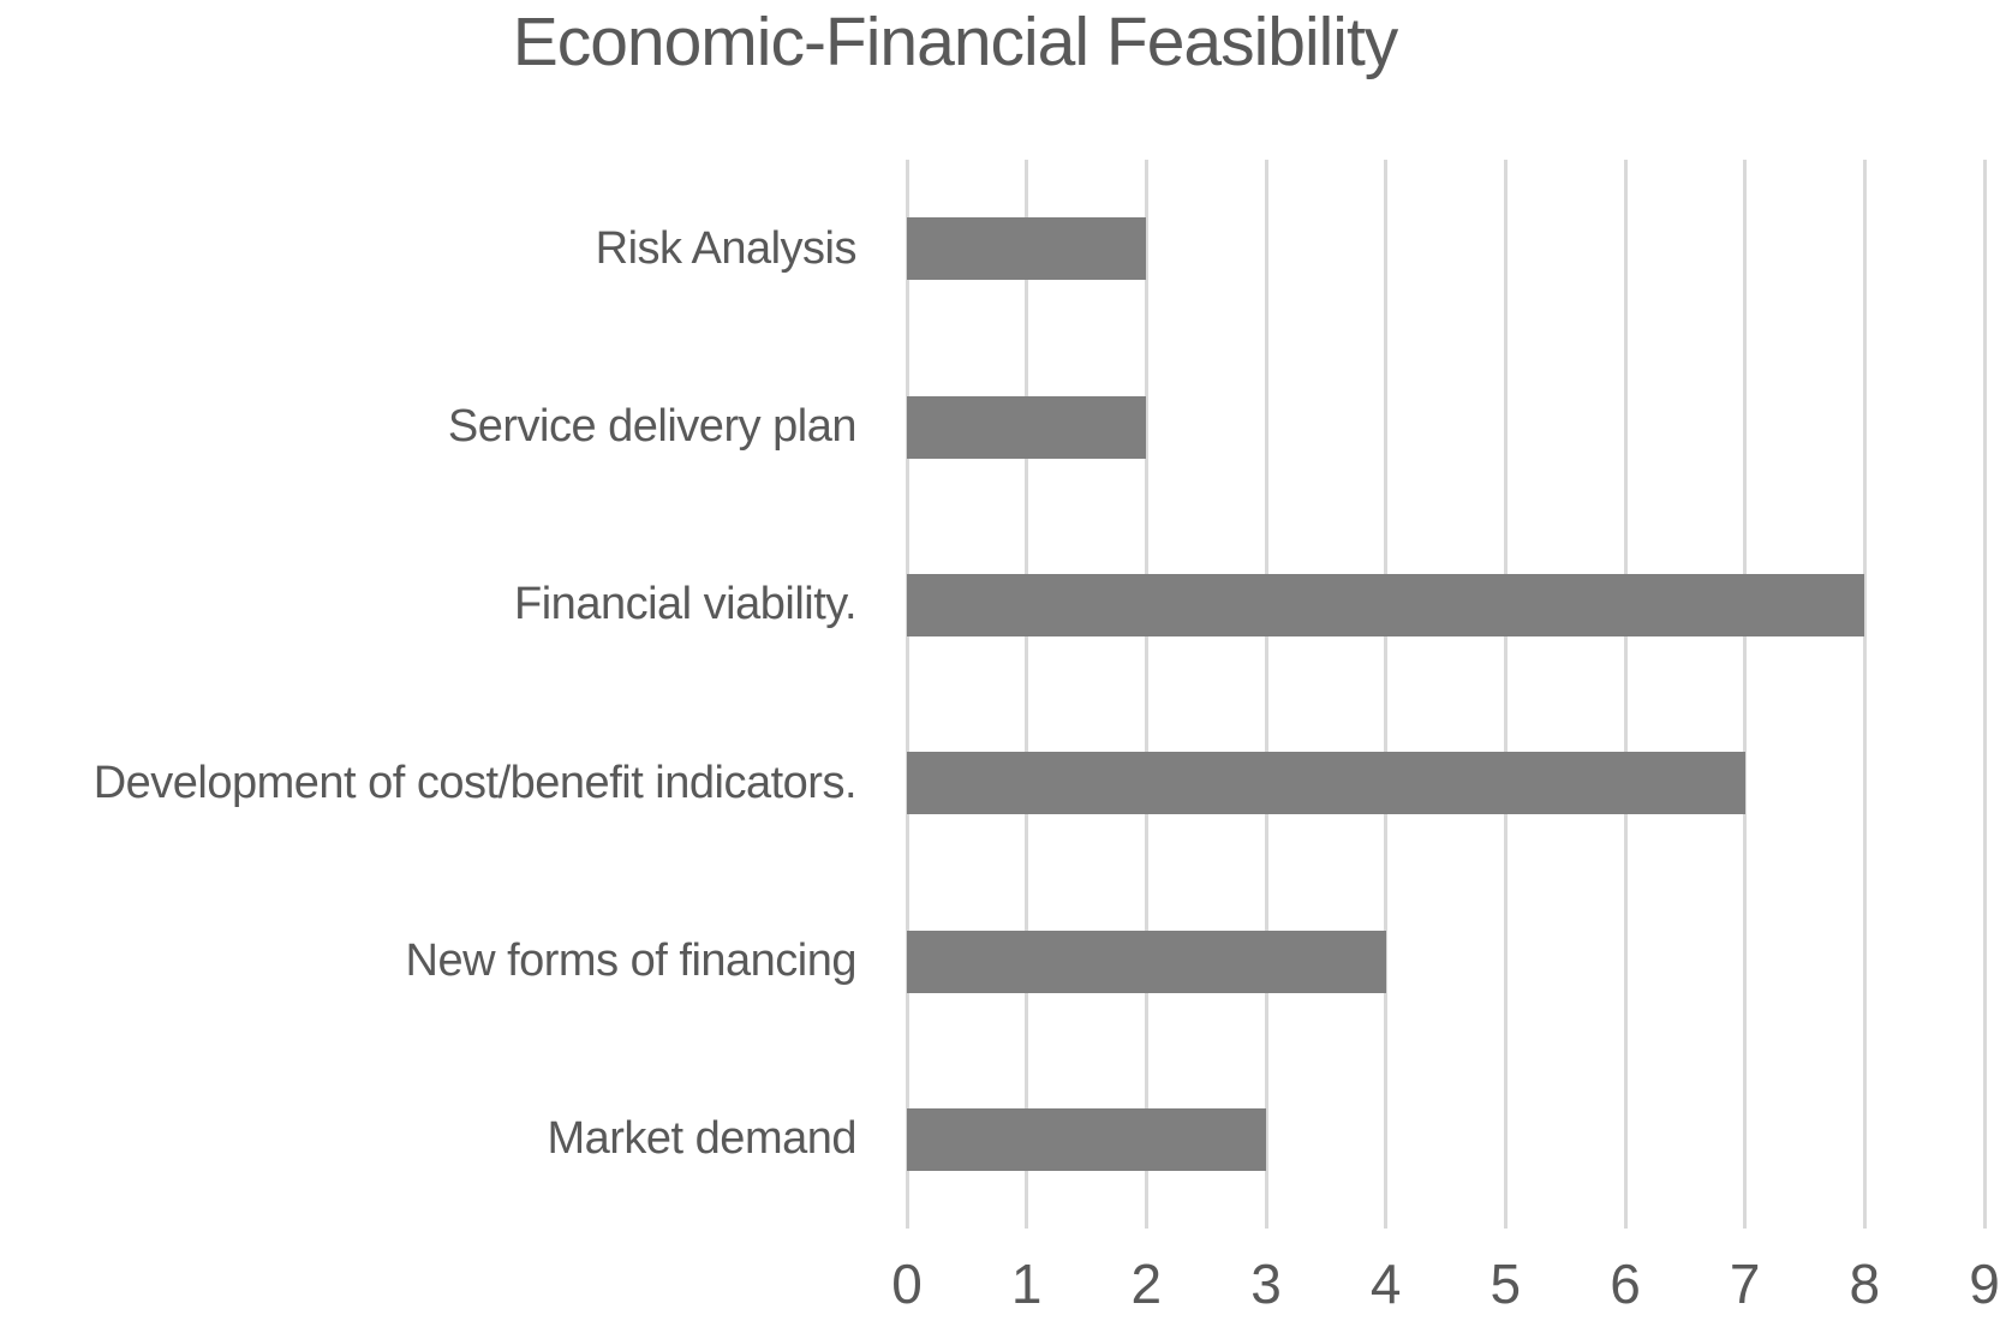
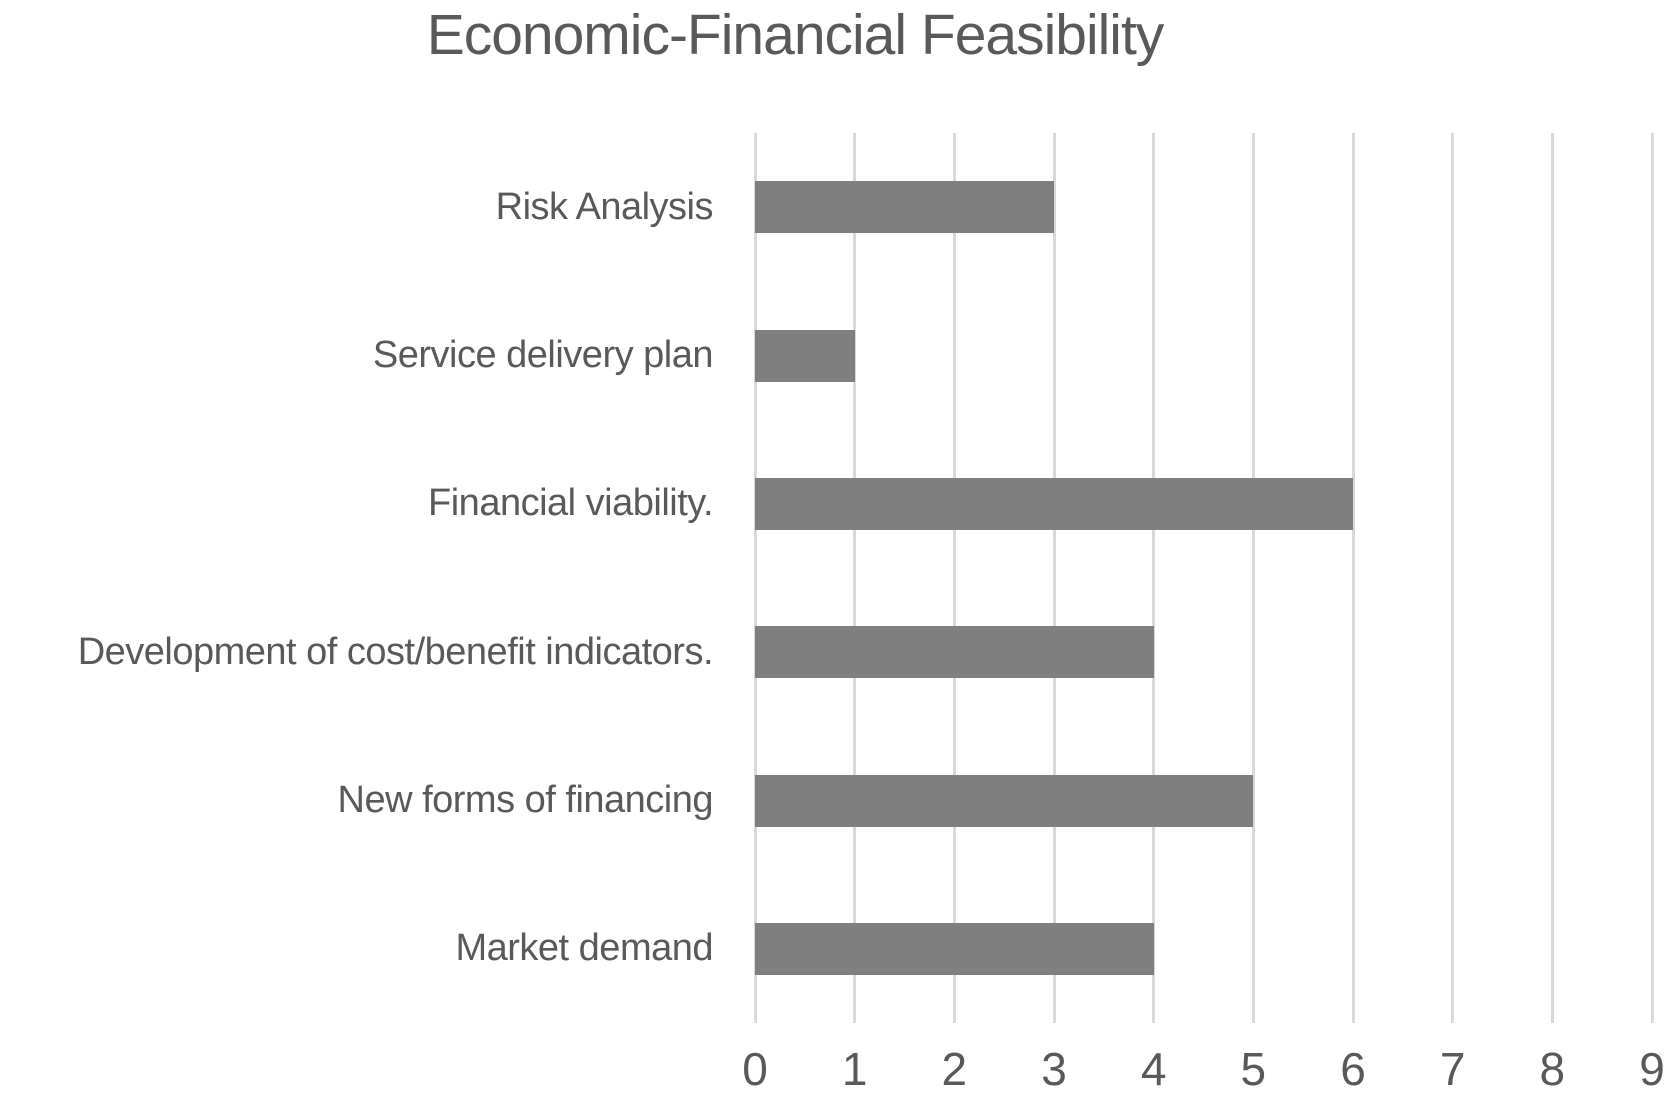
Risk Analysis: 2 -> 3
Service delivery plan: 2 -> 1
Financial viability.: 8 -> 6
Development of cost/benefit indicators.: 7 -> 4
New forms of financing: 4 -> 5
Market demand: 3 -> 4
